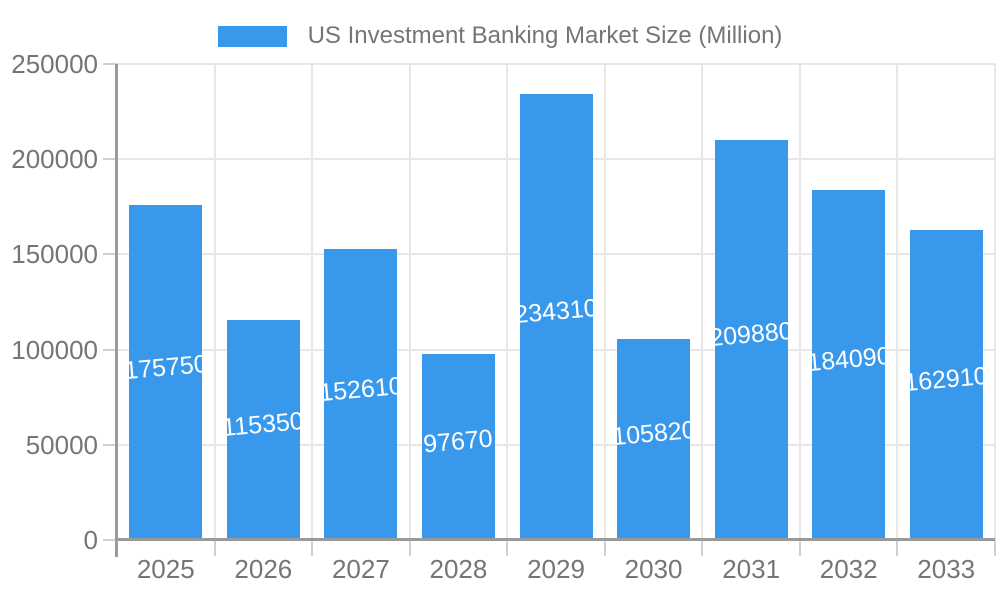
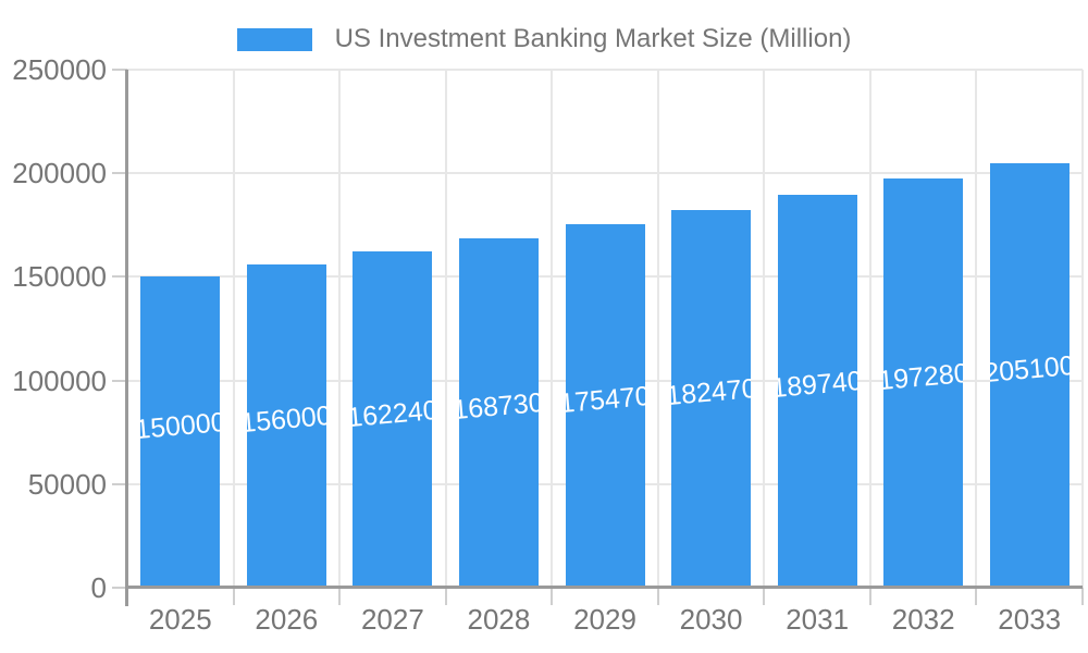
2025: 175750 -> 150000
2026: 115350 -> 156000
2027: 152610 -> 162240
2028: 97670 -> 168730
2029: 234310 -> 175470
2030: 105820 -> 182470
2031: 209880 -> 189740
2032: 184090 -> 197280
2033: 162910 -> 205100
